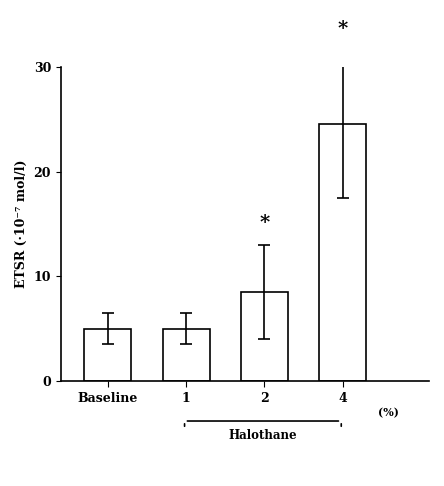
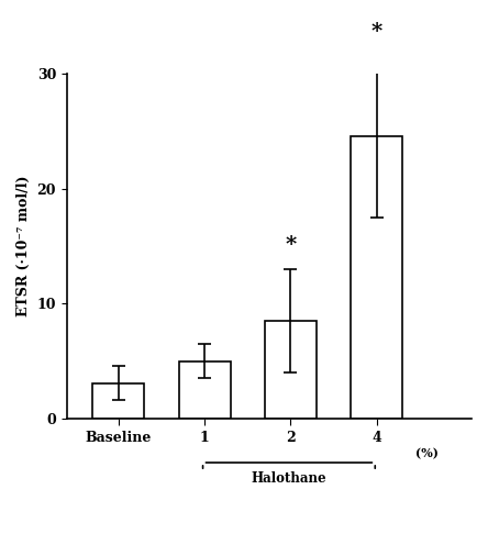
Baseline: 5.0 -> 3.1
